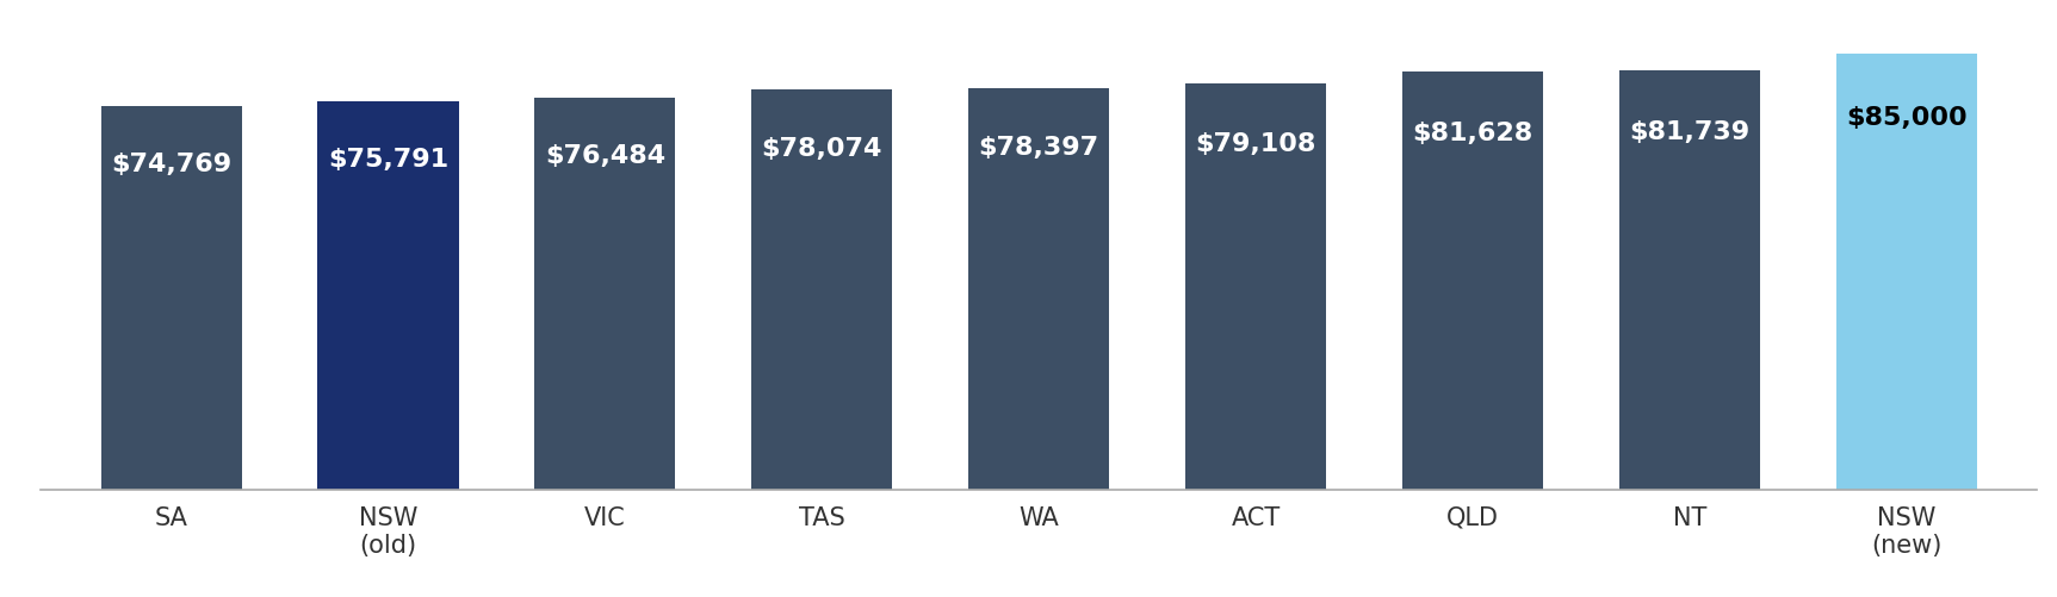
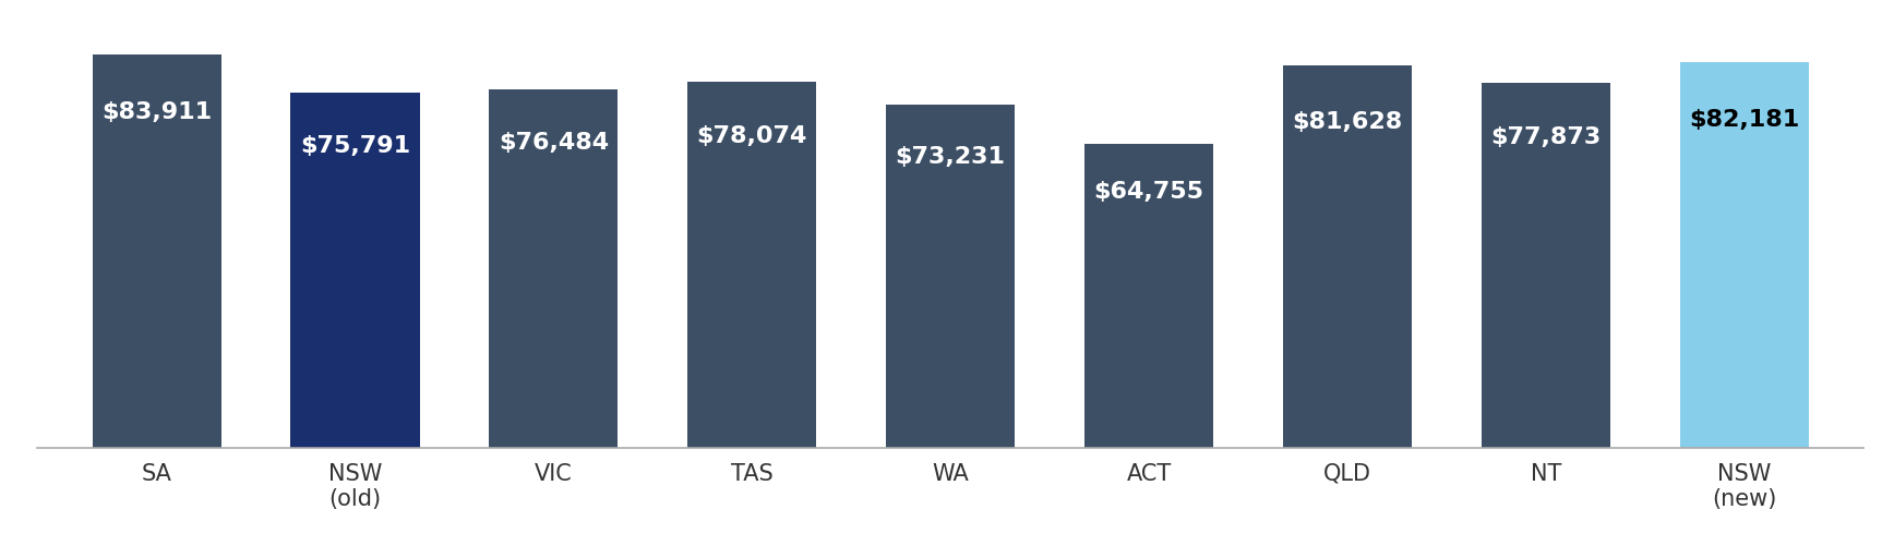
SA: $74,769 -> $83,911
WA: $78,397 -> $73,231
ACT: $79,108 -> $64,755
NT: $81,739 -> $77,873
NSW (new): $85,000 -> $82,181
